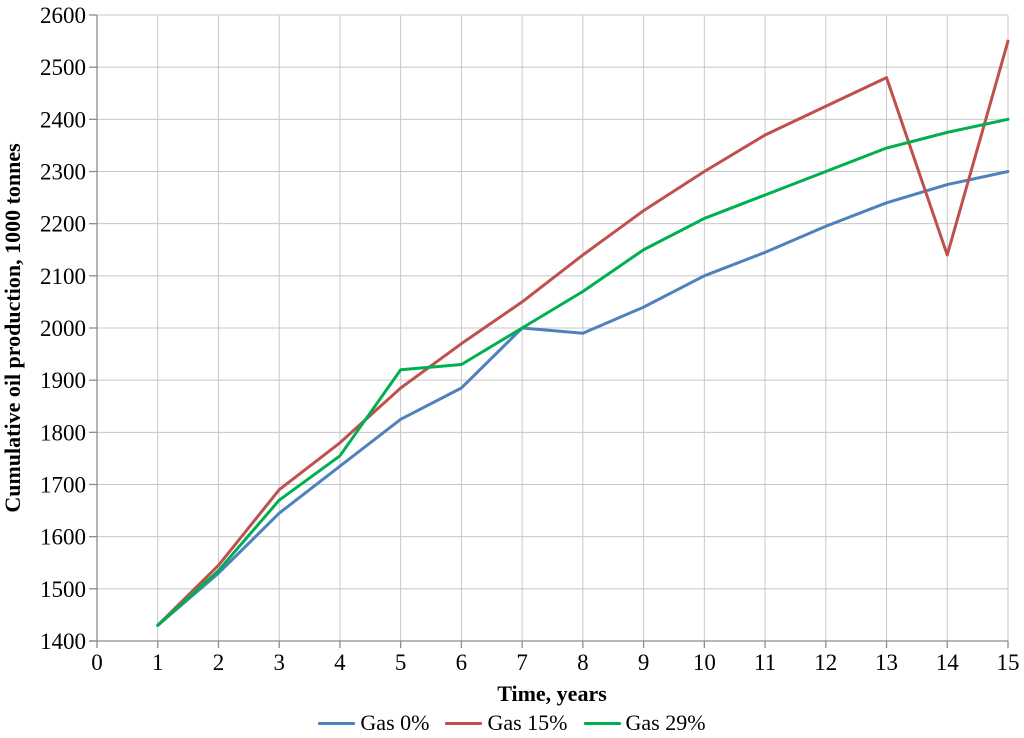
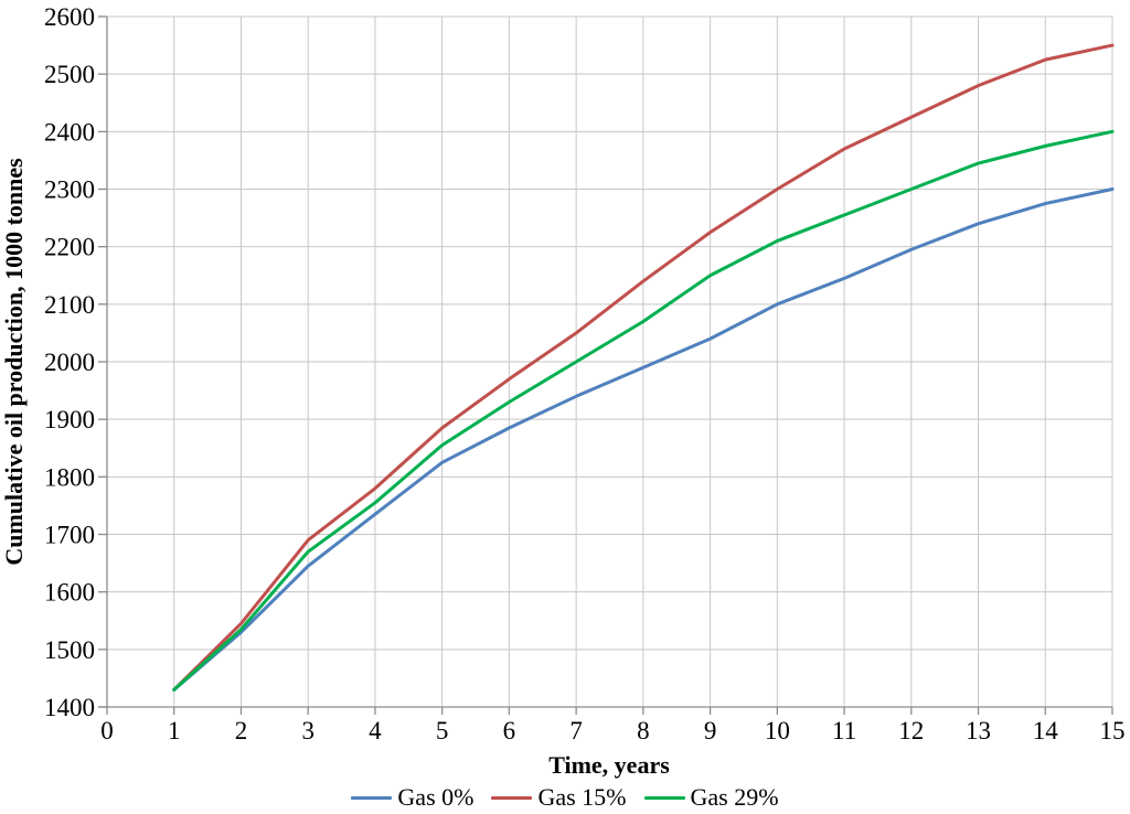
Gas 29%/5: 1920 -> 1860
Gas 0%/7: 2000 -> 1940
Gas 15%/14: 2140 -> 2520
